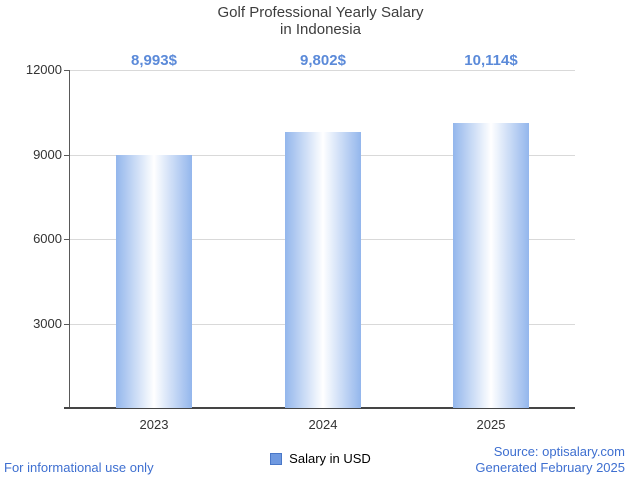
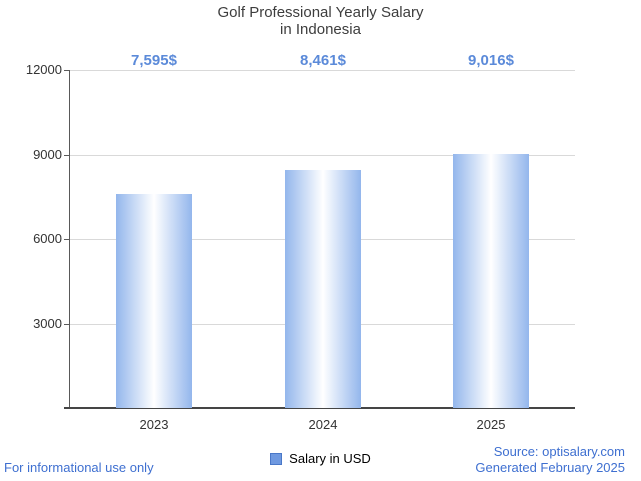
2023: 8,993 -> 7,595
2024: 9,802 -> 8,461
2025: 10,114 -> 9,016
